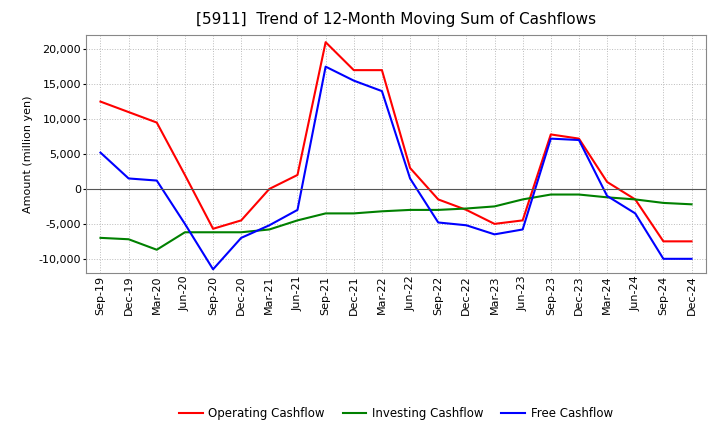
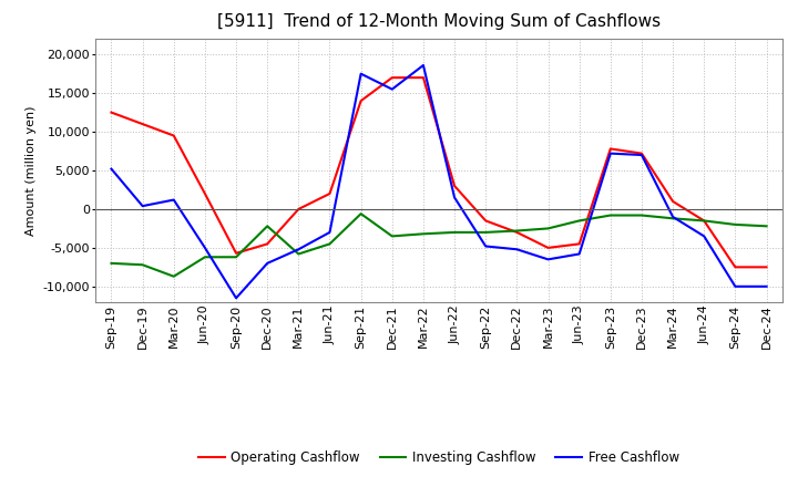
Free Cashflow/Dec-19: 1,500 -> 400
Investing Cashflow/Dec-20: -6,200 -> -2,200
Operating Cashflow/Sep-21: 21,000 -> 14,000
Investing Cashflow/Sep-21: -3,500 -> -600
Free Cashflow/Mar-22: 14,000 -> 18,600
